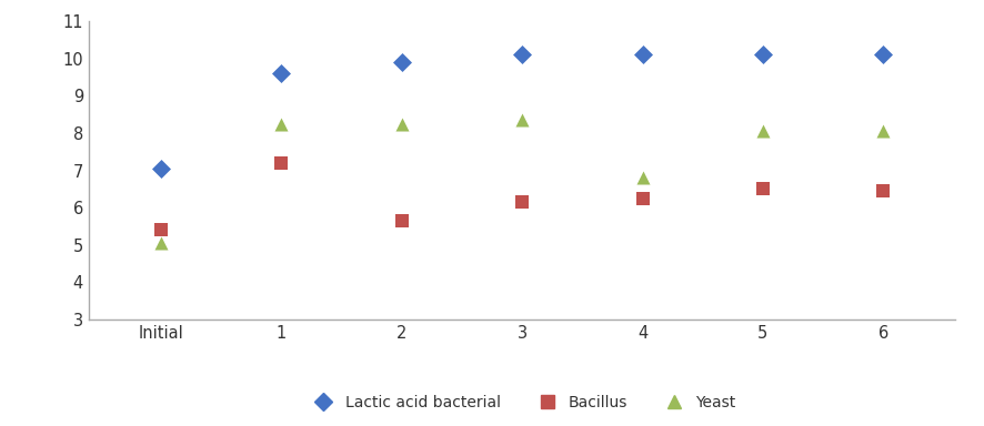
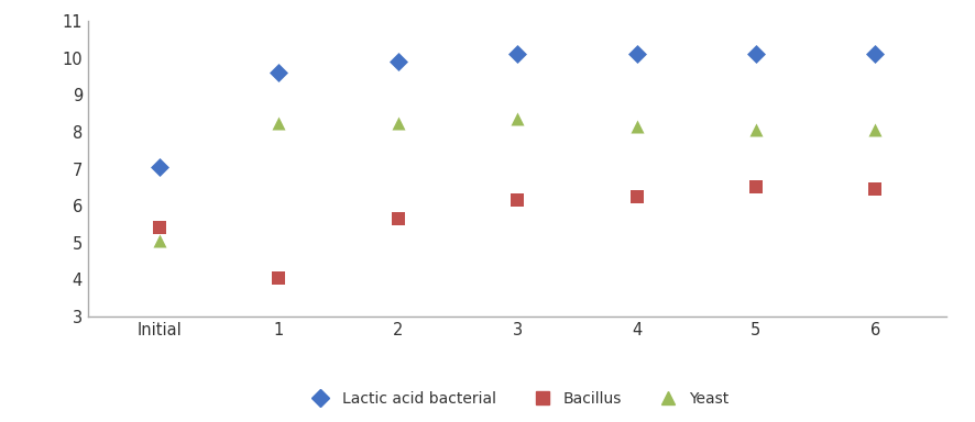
Bacillus/1: 7.20 -> 4.05
Yeast/4: 6.80 -> 8.15
